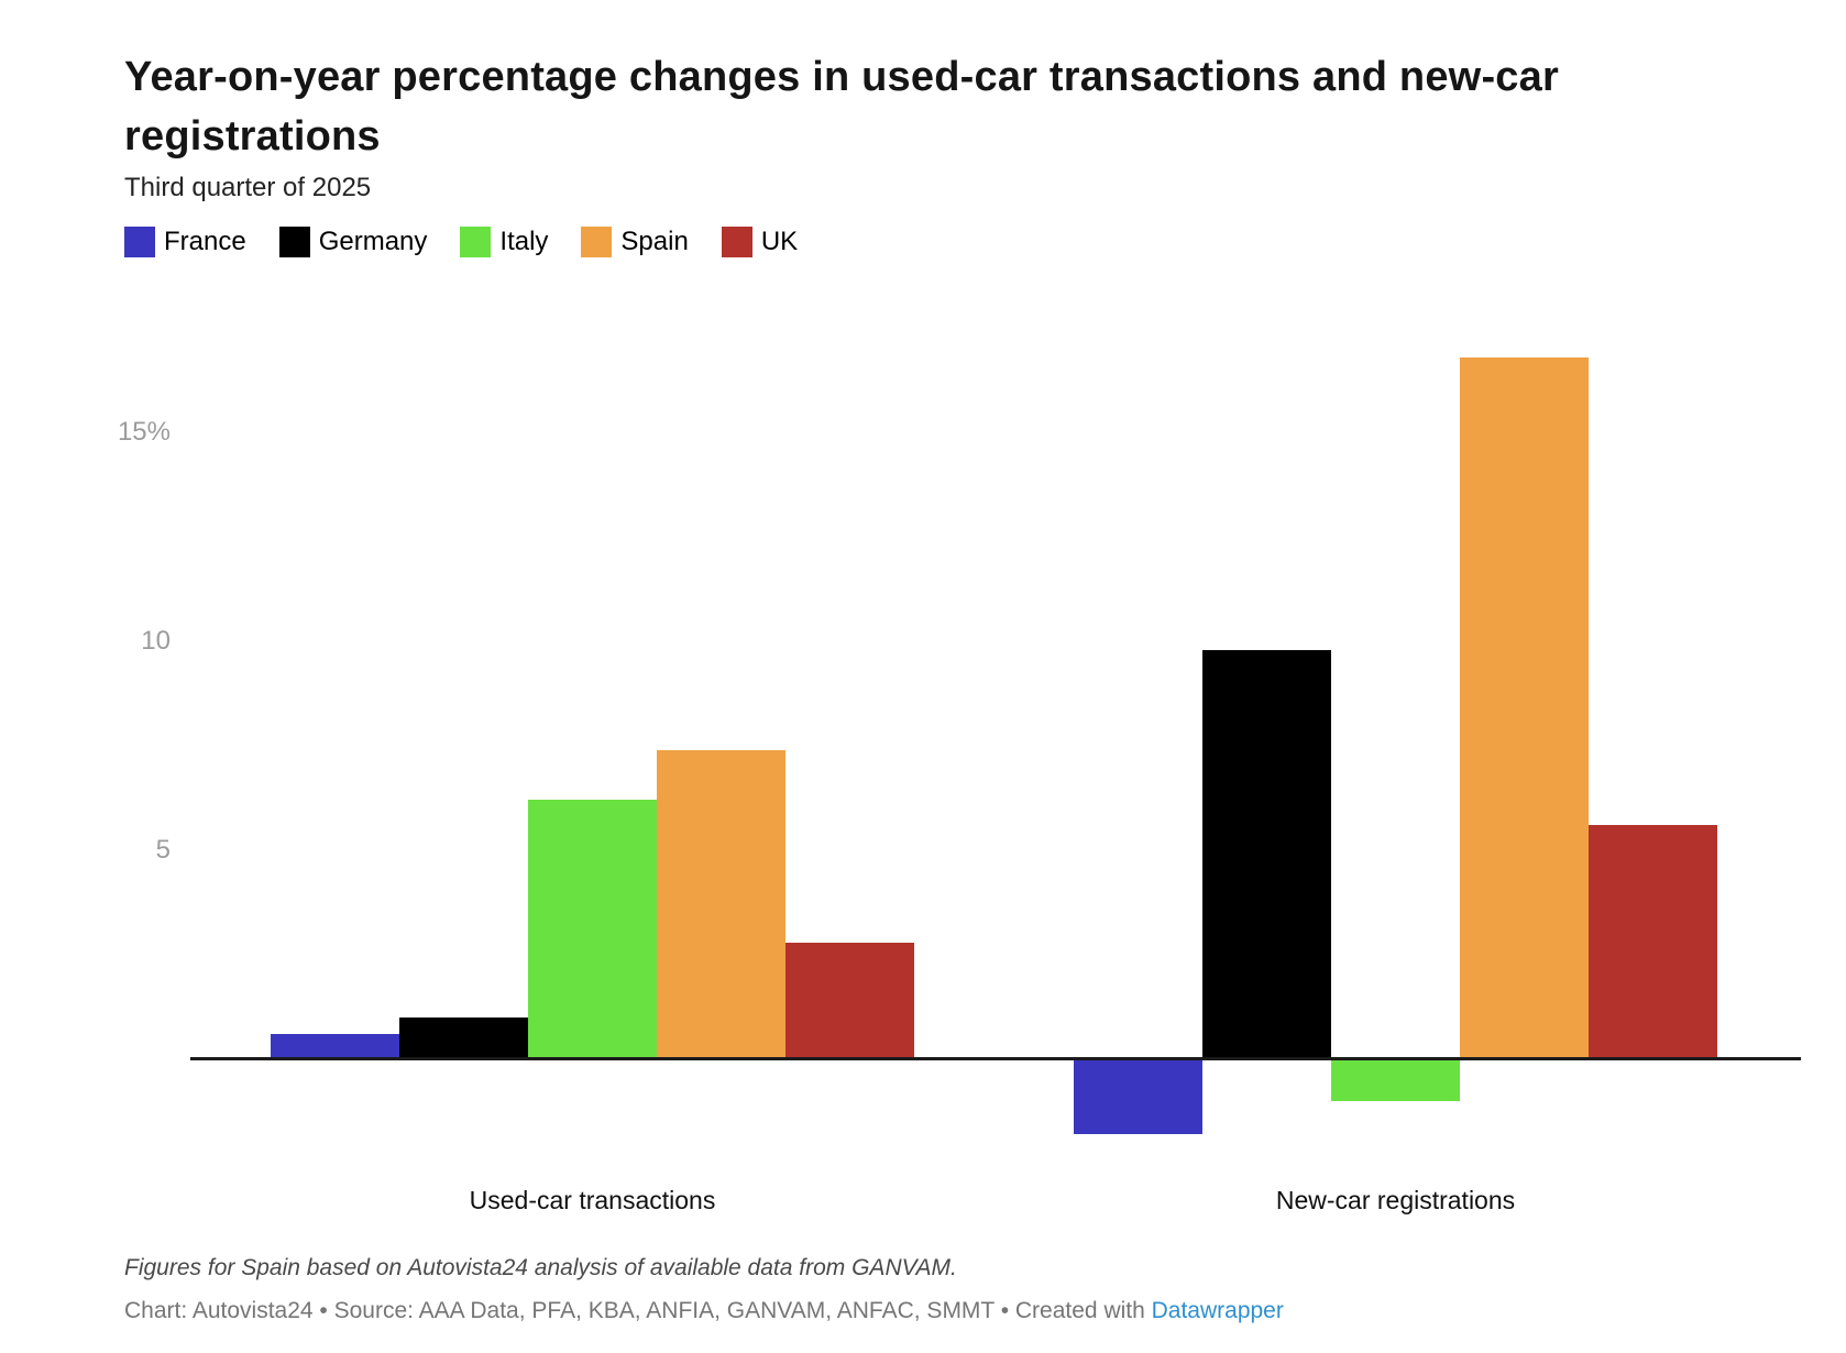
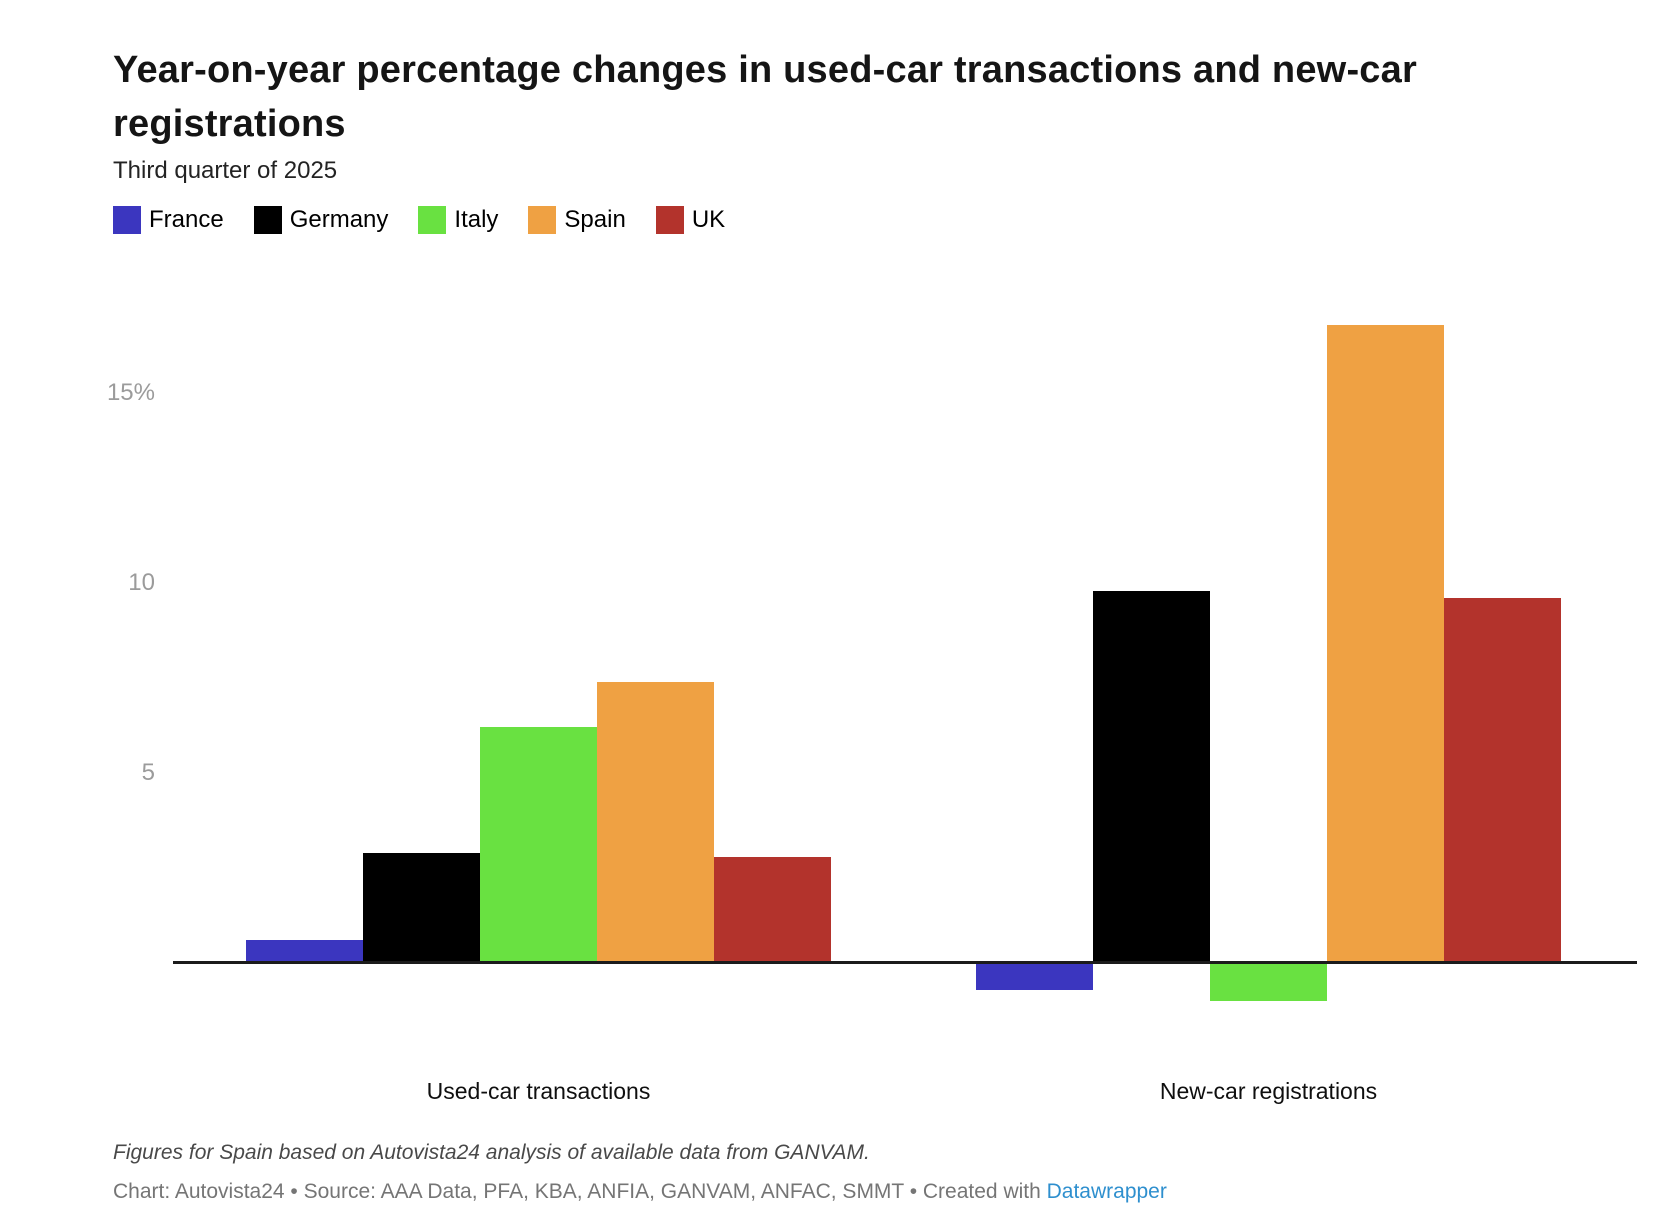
Germany/Used-car transactions: 1.0% -> 2.9%
France/New-car registrations: -1.8% -> -0.7%
UK/New-car registrations: 5.6% -> 9.6%
